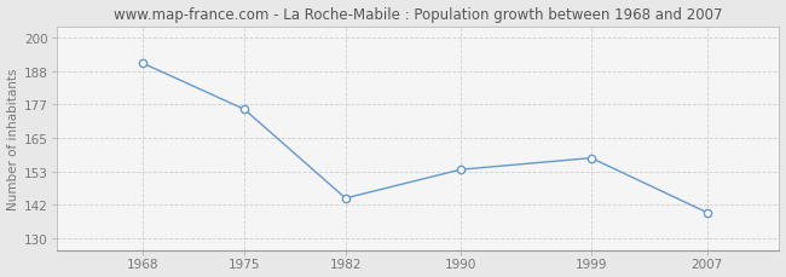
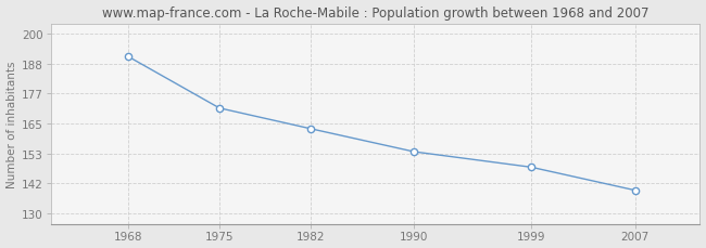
1975: 175 -> 171
1982: 144 -> 163
1999: 158 -> 148
